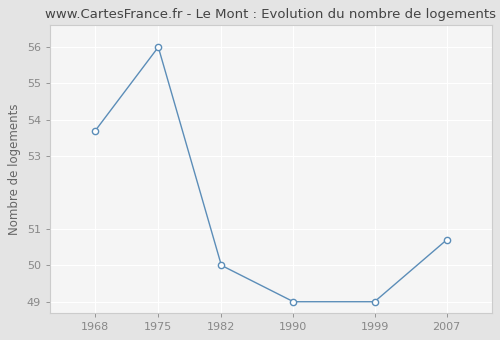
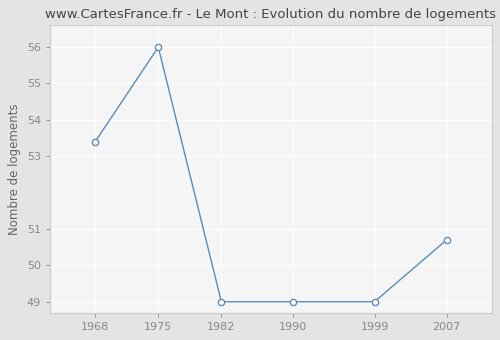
1968: 53.7 -> 53.4
1982: 50.0 -> 49.0
